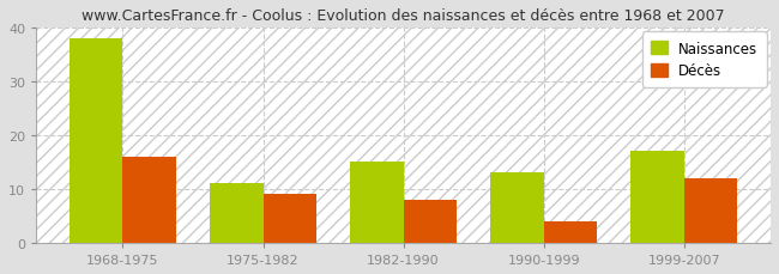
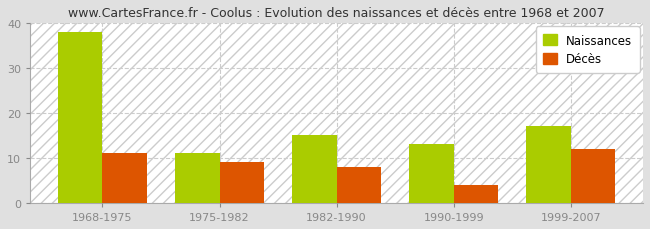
Décès/1968-1975: 16 -> 11
